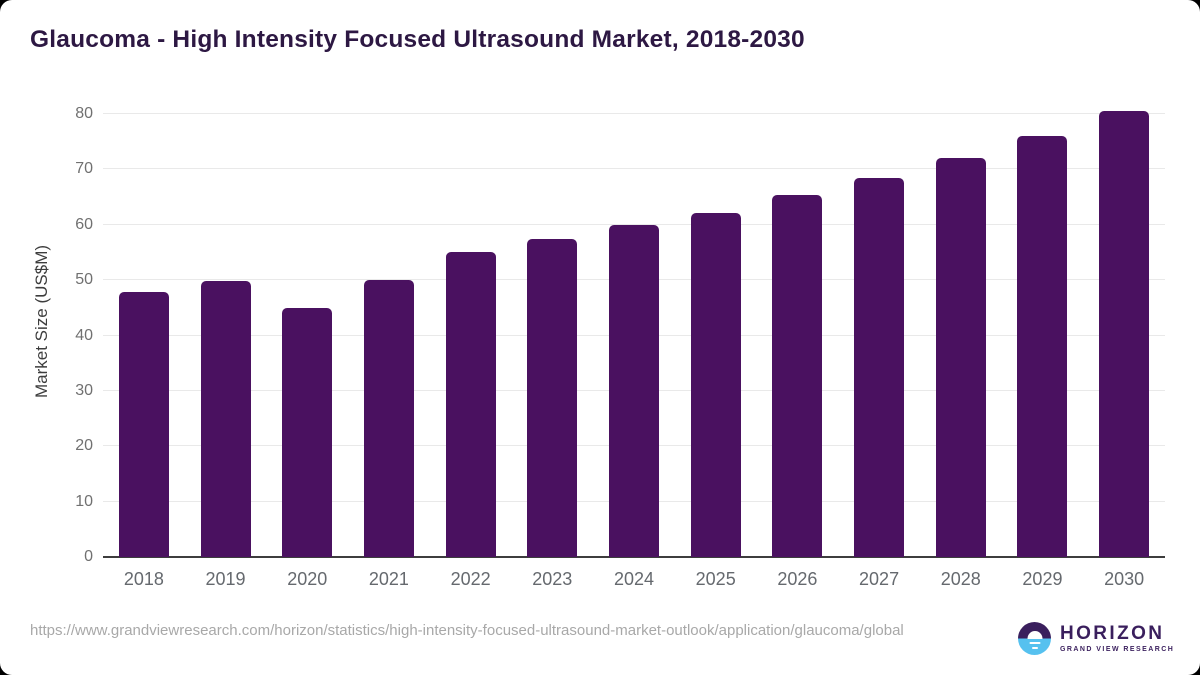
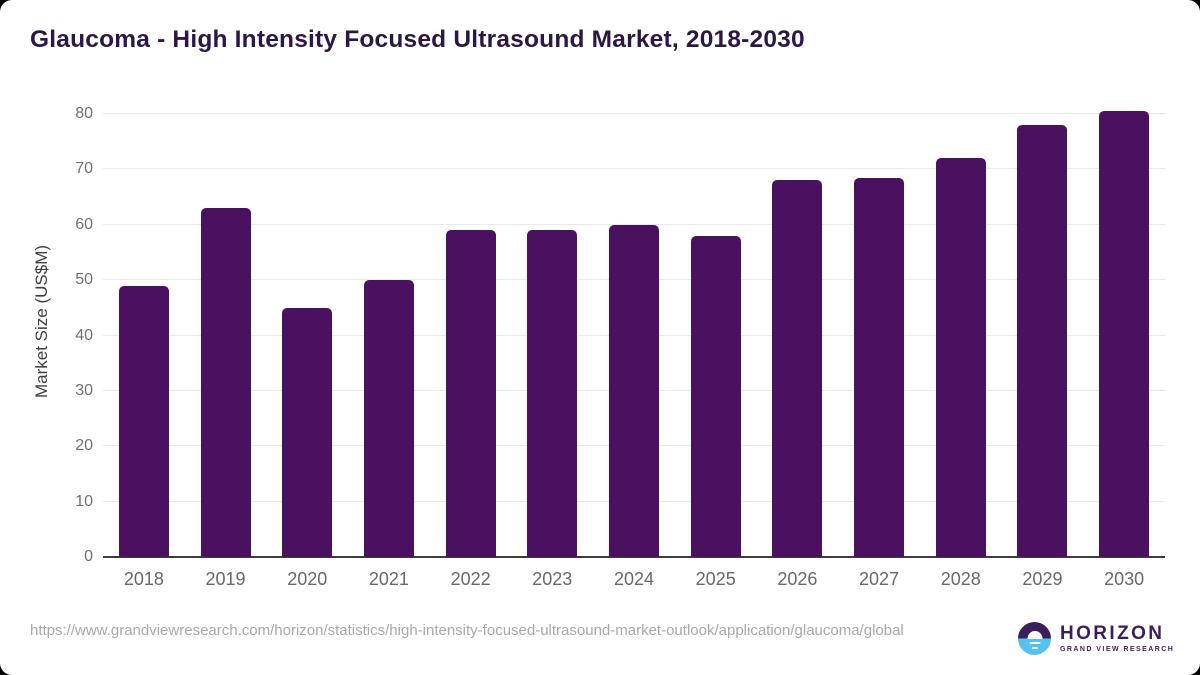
2018: 48 -> 49
2019: 50 -> 63
2022: 55 -> 59
2023: 58 -> 59
2025: 62 -> 58
2026: 65 -> 68
2029: 76 -> 78
